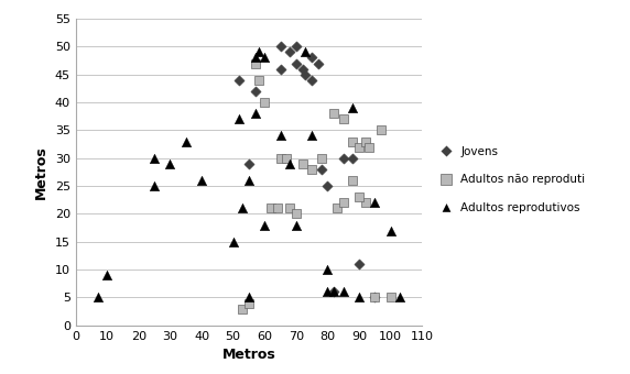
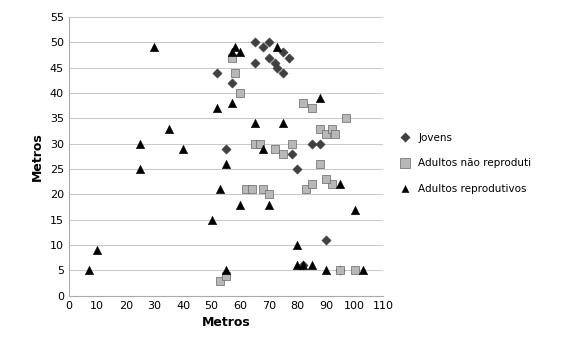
Adultos reprodutivos/30: 29 -> 49
Adultos reprodutivos/40: 26 -> 29
